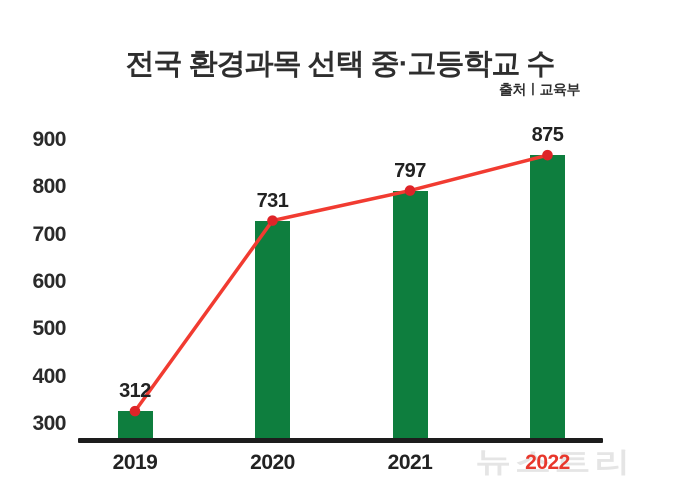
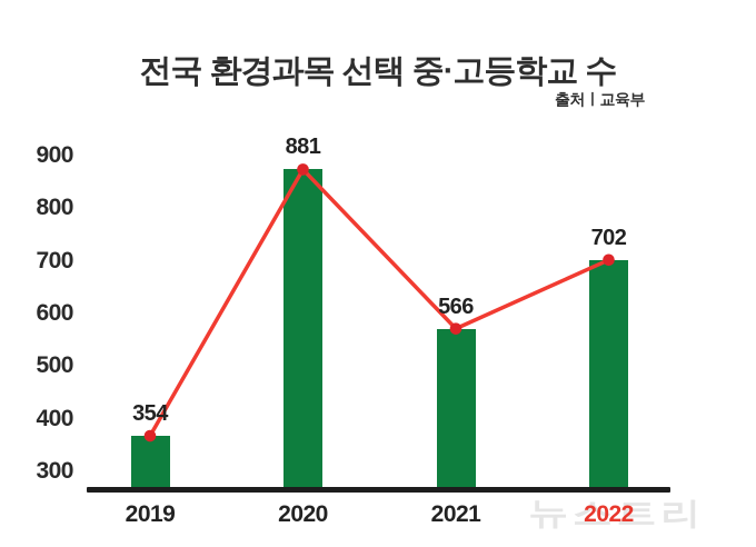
2019: 312 -> 354
2020: 731 -> 881
2021: 797 -> 566
2022: 875 -> 702
